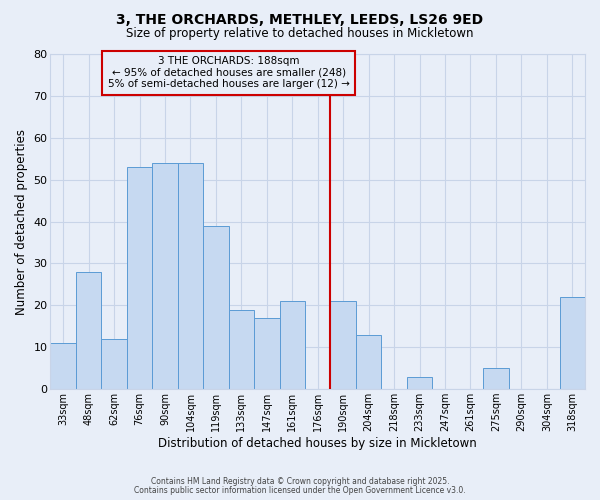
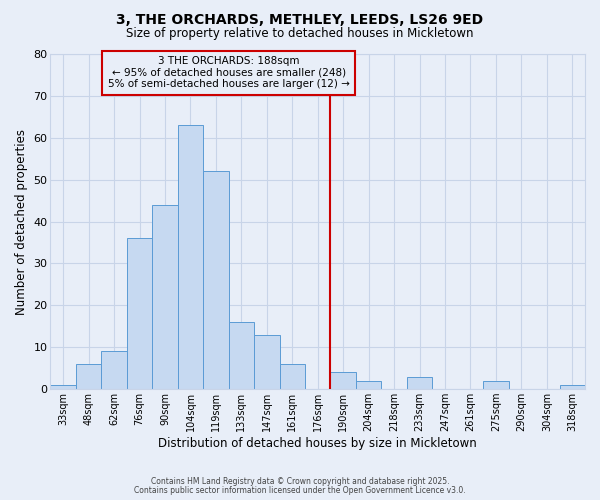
33sqm: 11 -> 1
48sqm: 28 -> 6
62sqm: 12 -> 9
76sqm: 53 -> 36
90sqm: 54 -> 44
104sqm: 54 -> 63
119sqm: 39 -> 52
133sqm: 19 -> 16
147sqm: 17 -> 13
161sqm: 21 -> 6
190sqm: 21 -> 4
204sqm: 13 -> 2
275sqm: 5 -> 2
318sqm: 22 -> 1
